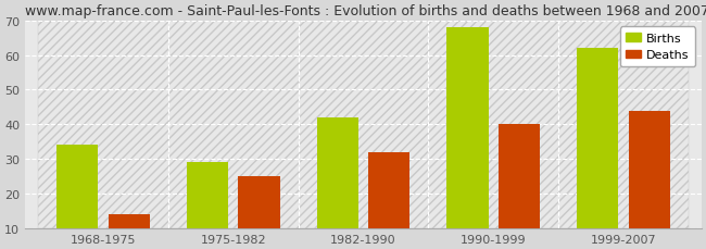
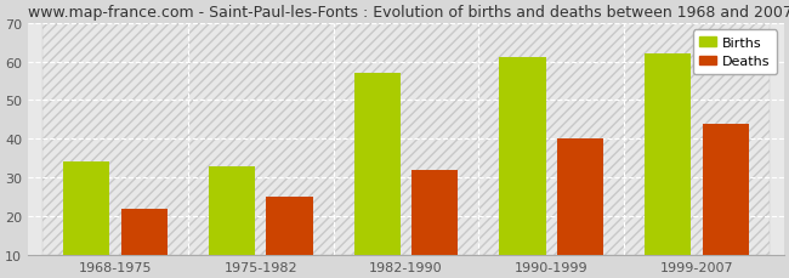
Deaths/1968-1975: 14 -> 22
Births/1975-1982: 29 -> 33
Births/1982-1990: 42 -> 57
Births/1990-1999: 68 -> 61
